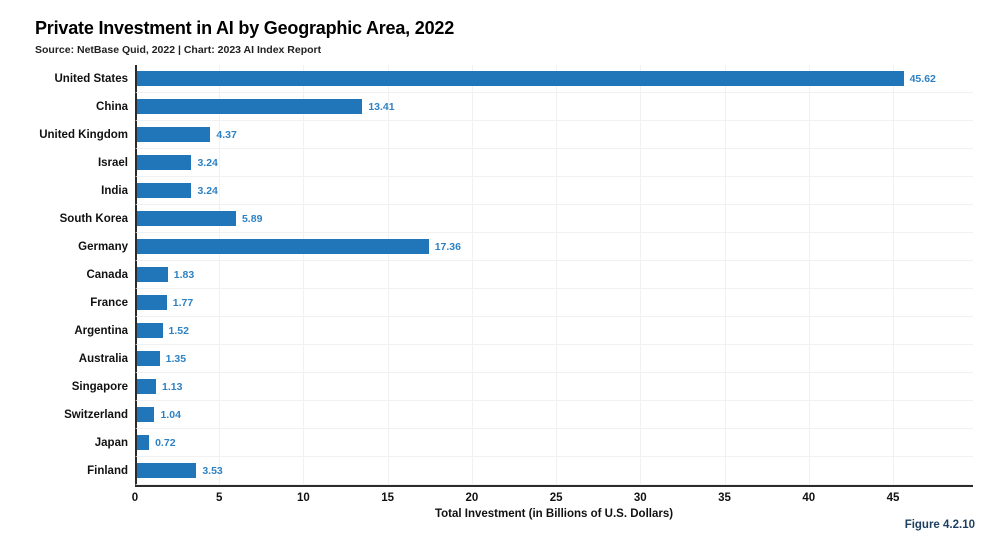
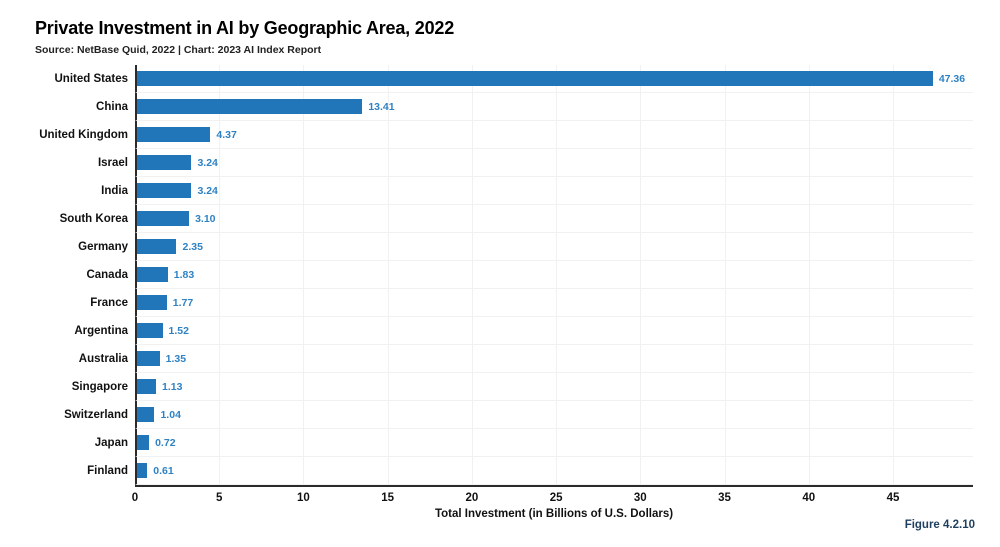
United States: 45.62 -> 47.36
South Korea: 5.89 -> 3.10
Germany: 17.36 -> 2.35
Finland: 3.53 -> 0.61
